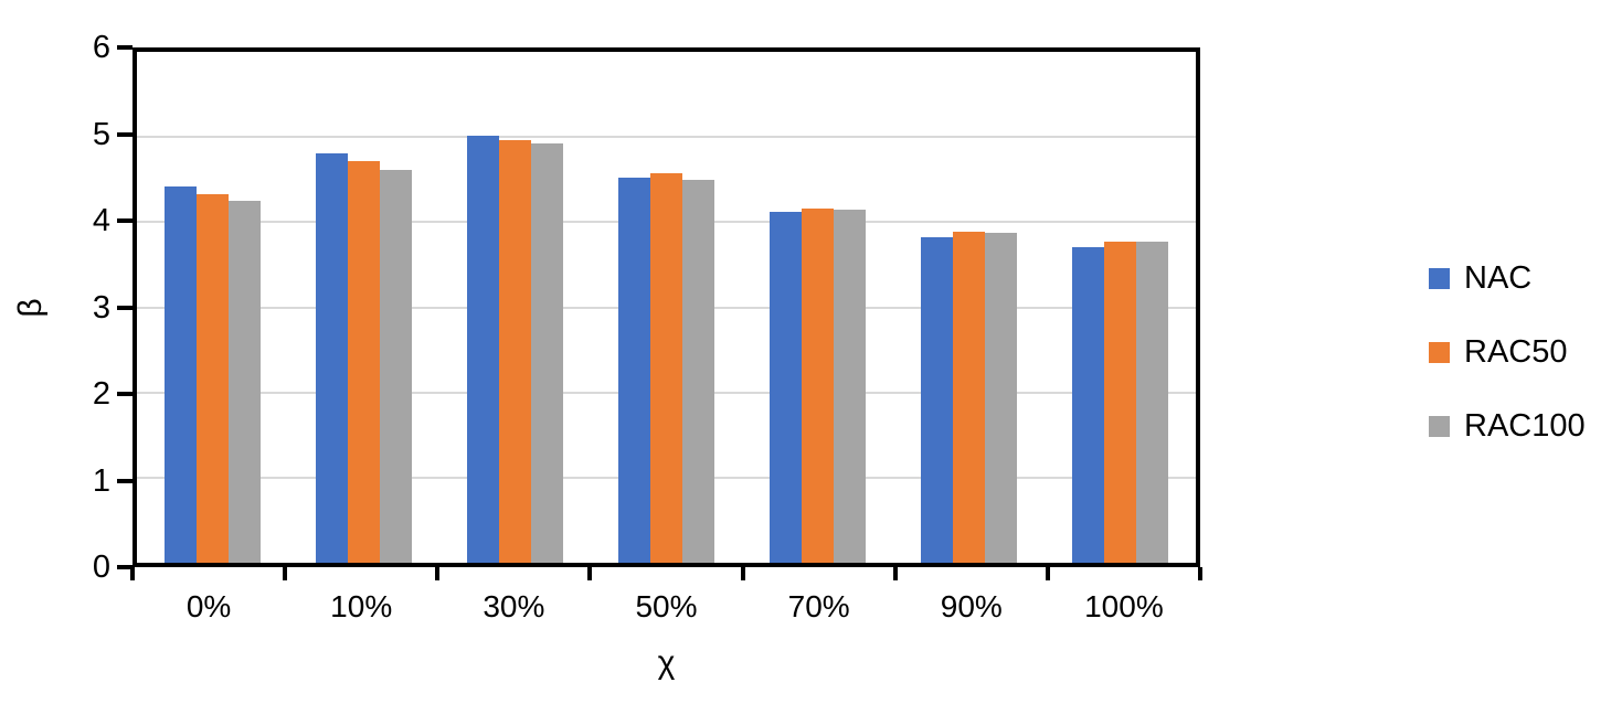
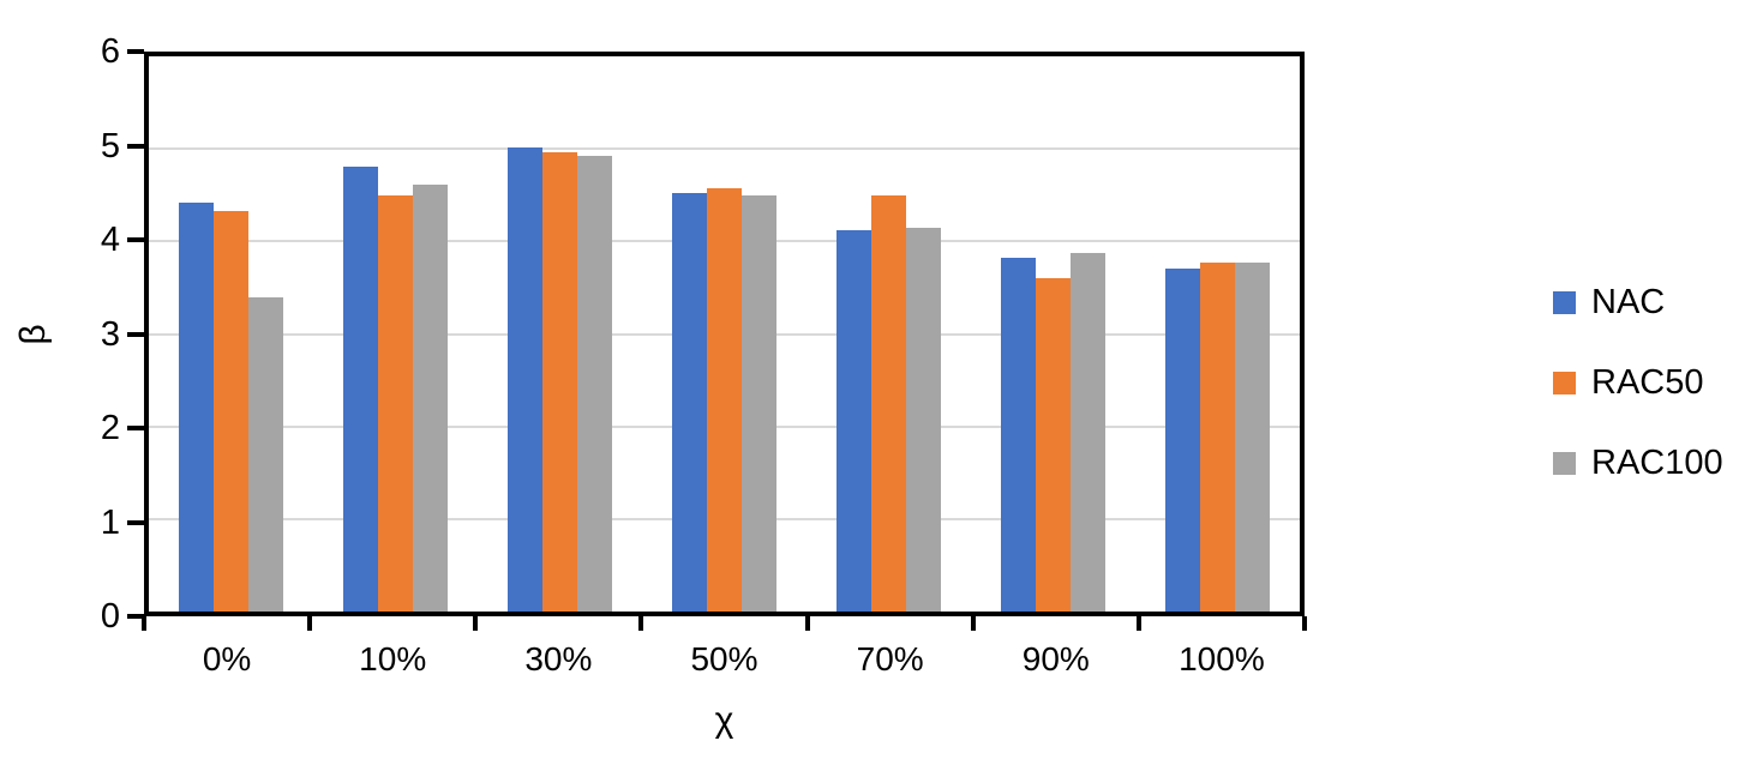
RAC100/0%: 4.2 -> 3.4
RAC50/10%: 4.7 -> 4.5
RAC50/70%: 4.2 -> 4.5
RAC50/90%: 3.9 -> 3.6
